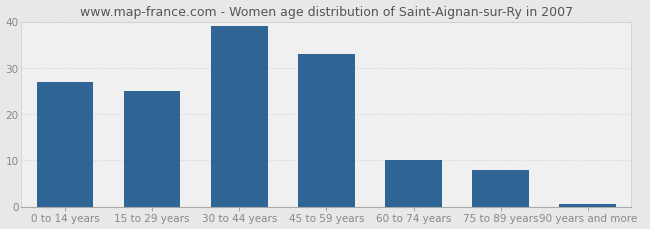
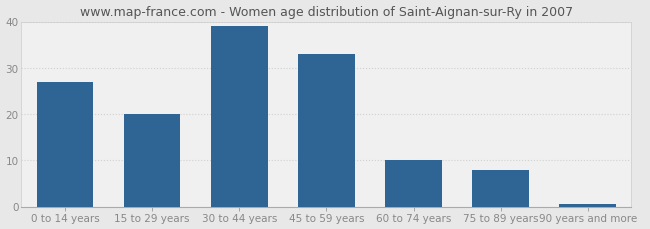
15 to 29 years: 25.0 -> 20.0
